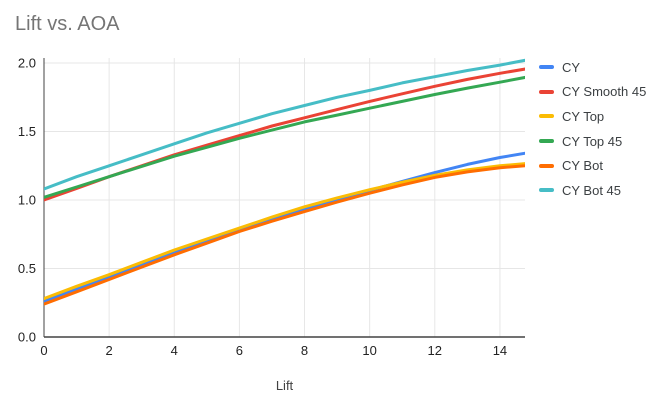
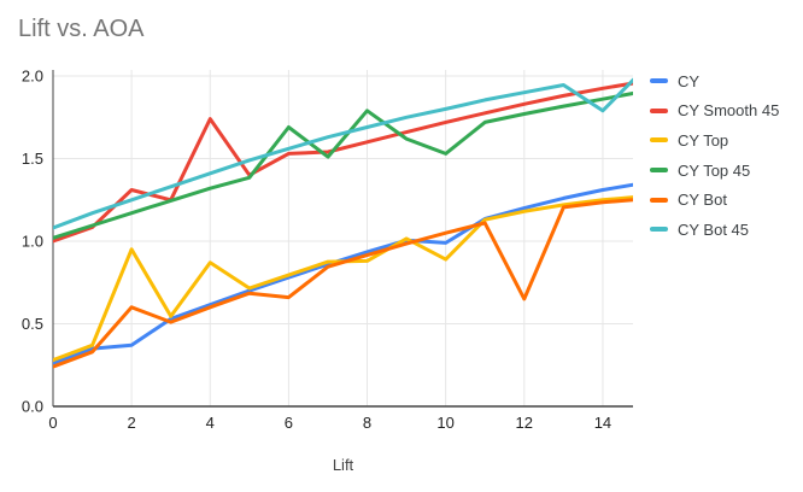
CY/2: 0.44 -> 0.37
CY Smooth 45/2: 1.17 -> 1.31
CY Top/2: 0.46 -> 0.95
CY Bot/2: 0.42 -> 0.60
CY Smooth 45/4: 1.33 -> 1.74
CY Top/4: 0.64 -> 0.87
CY Smooth 45/6: 1.47 -> 1.53
CY Top 45/6: 1.45 -> 1.69
CY Bot/6: 0.77 -> 0.66
CY Top/8: 0.95 -> 0.88
CY Top 45/8: 1.57 -> 1.79
CY/10: 1.07 -> 0.99
CY Top/10: 1.07 -> 0.89
CY Top 45/10: 1.67 -> 1.53
CY Bot/12: 1.17 -> 0.65
CY Bot 45/14: 1.99 -> 1.79
